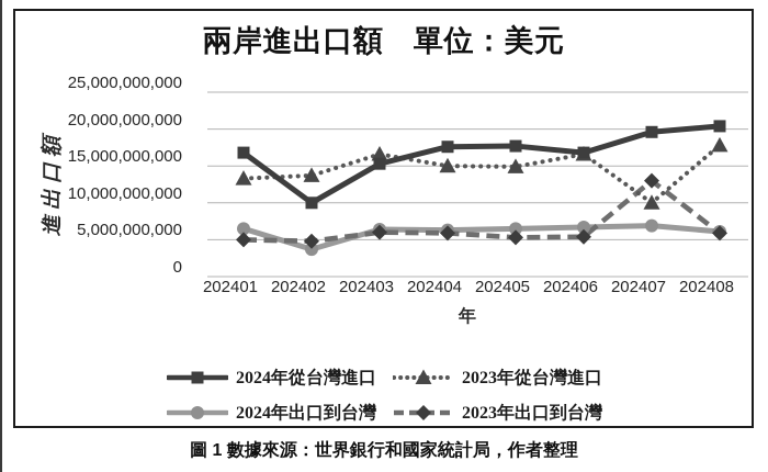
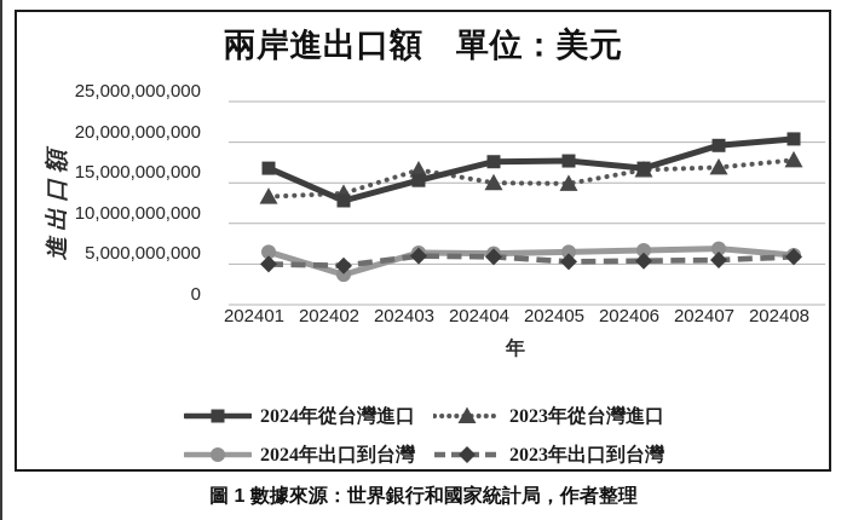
2024年從台灣進口/202402: 10000000000 -> 13000000000
2023年從台灣進口/202407: 10000000000 -> 17000000000
2023年出口到台灣/202407: 13000000000 -> 6000000000
